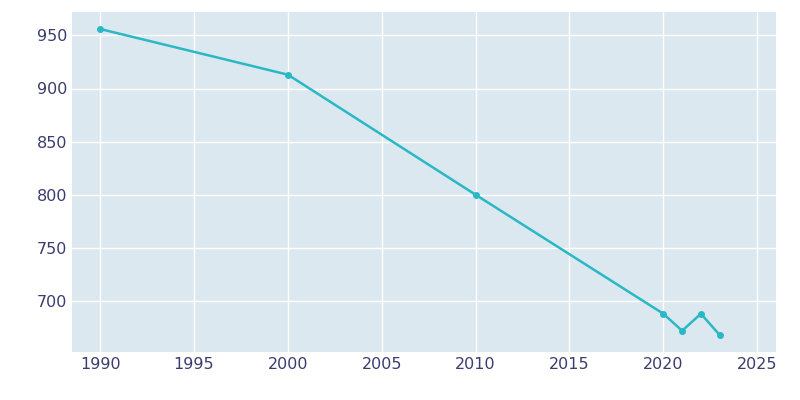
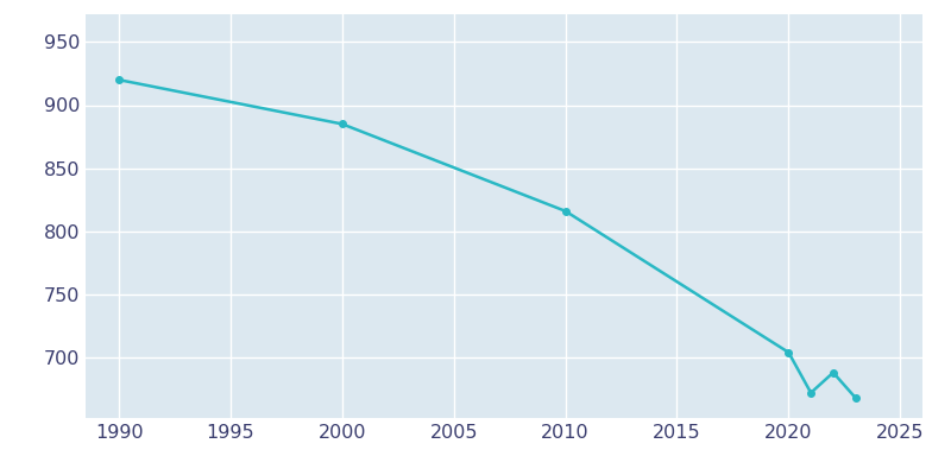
1990: 956 -> 920
2000: 913 -> 885
2010: 800 -> 816
2020: 688 -> 704
